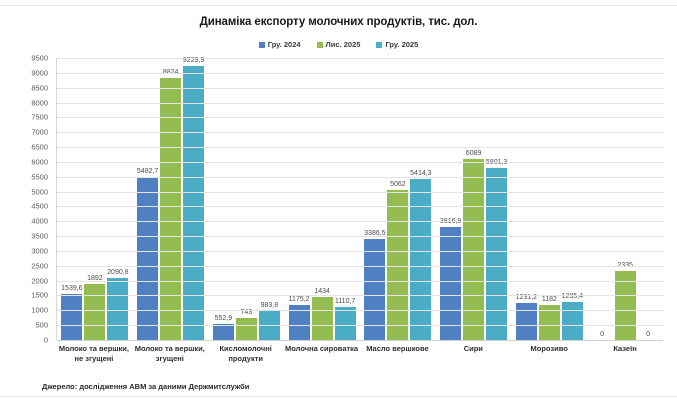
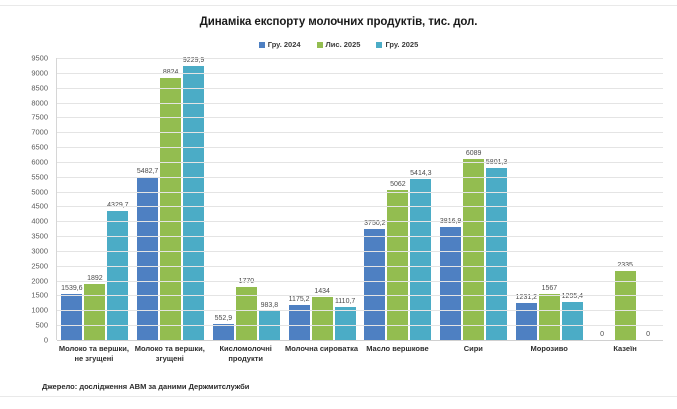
Гру. 2025/Молоко та вершки, не згущені: 2090,8 -> 4329,7
Лис. 2025/Кисломолочні продукти: 743 -> 1770
Гру. 2024/Масло вершкове: 3386,5 -> 3750,2
Лис. 2025/Морозиво: 1182 -> 1567
